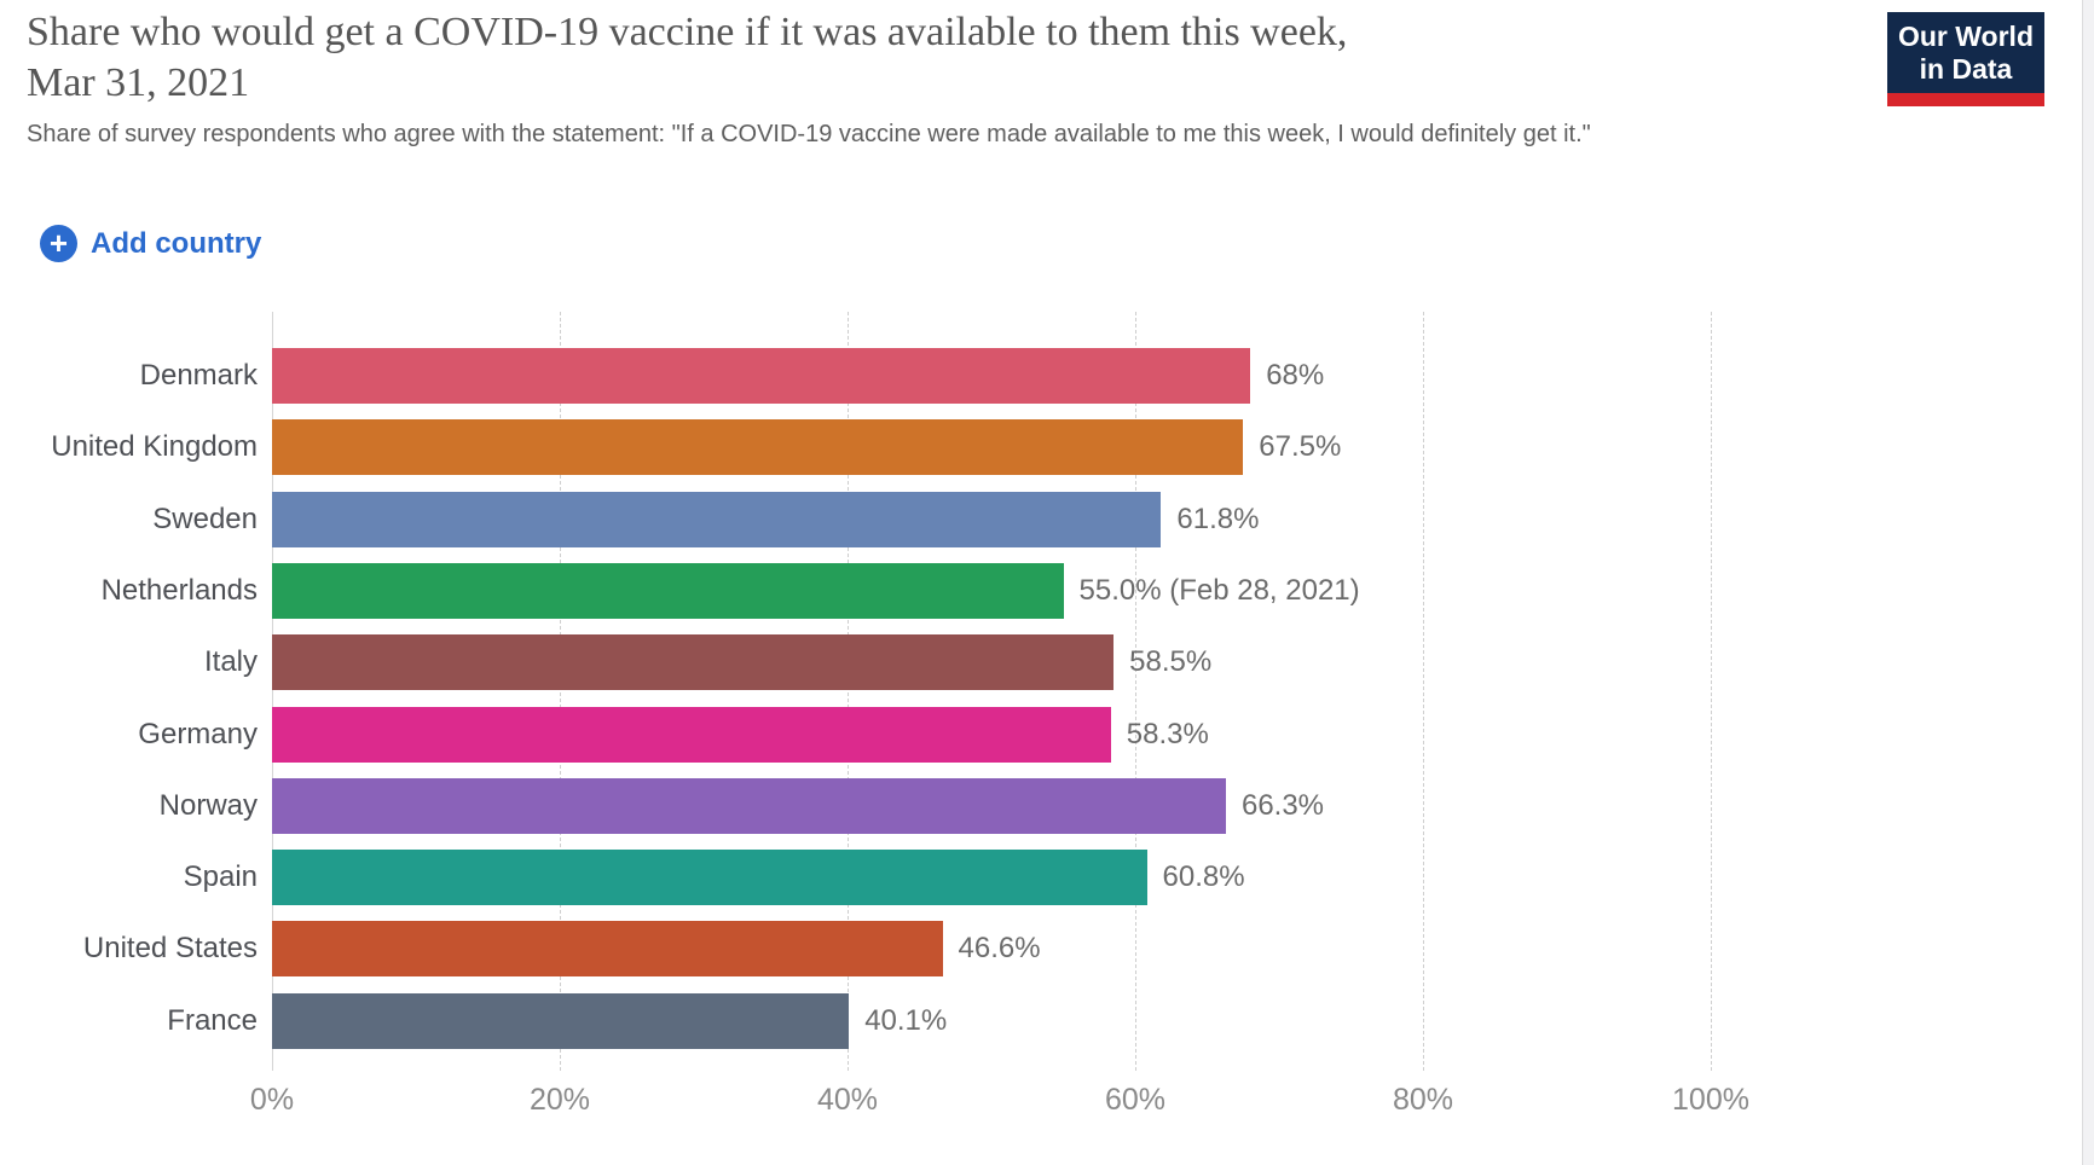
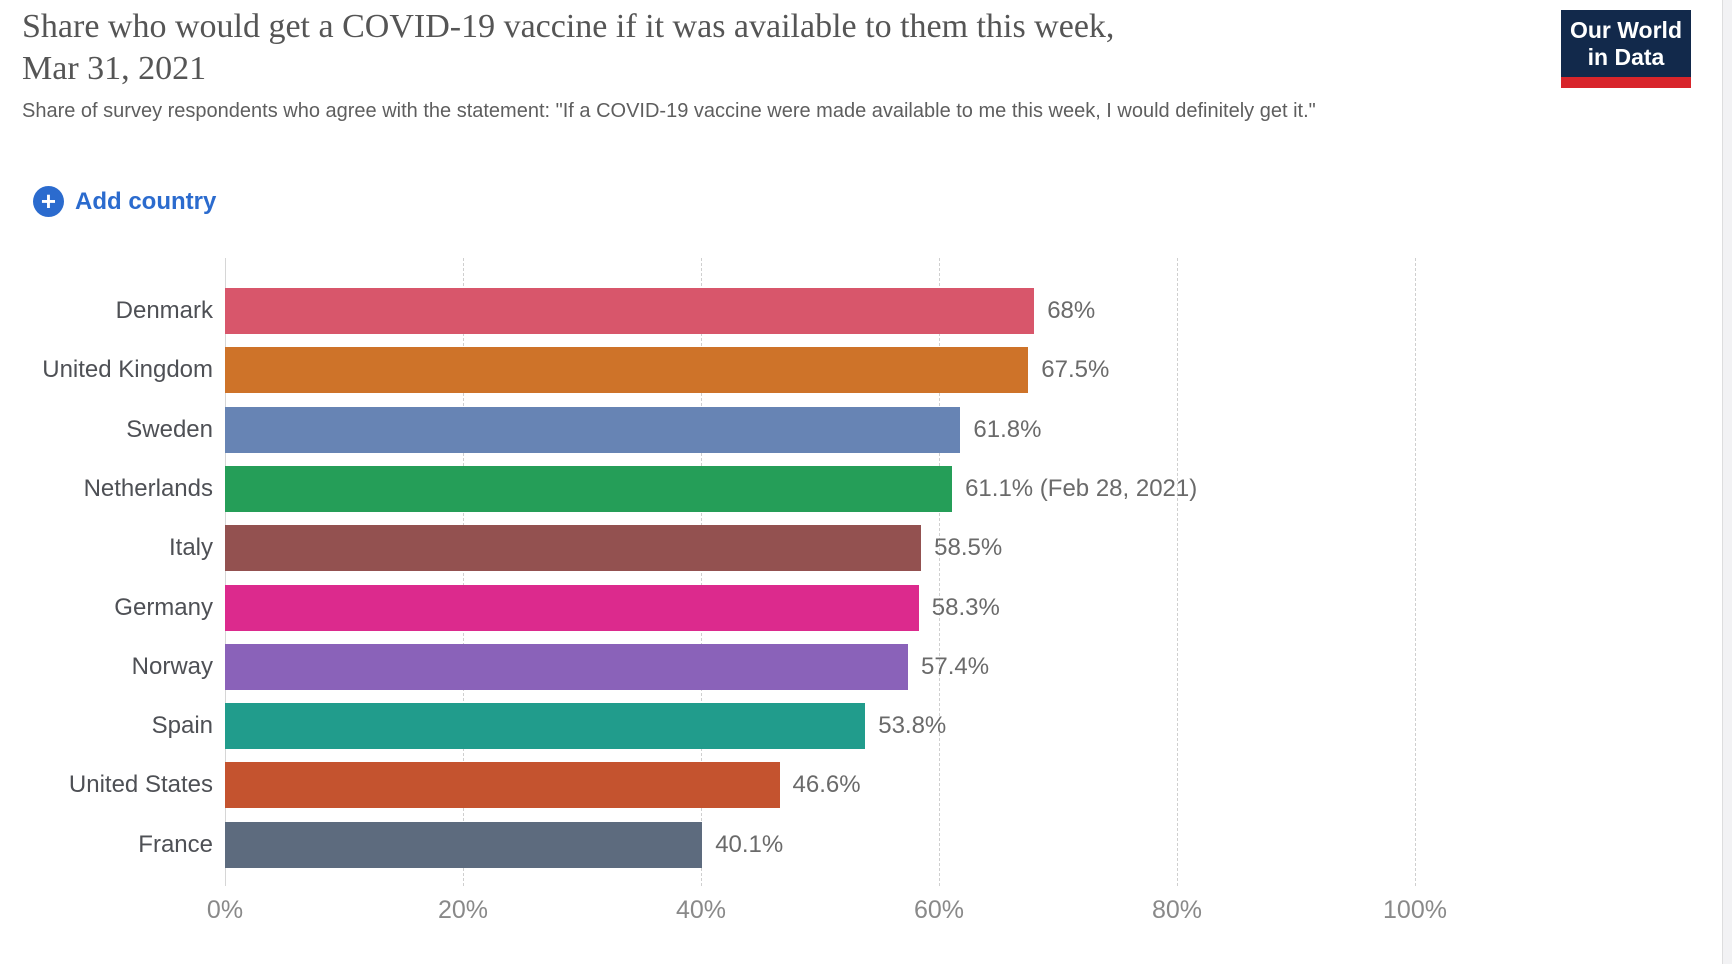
Netherlands: 55.0% -> 61.1%
Norway: 66.3% -> 57.4%
Spain: 60.8% -> 53.8%
